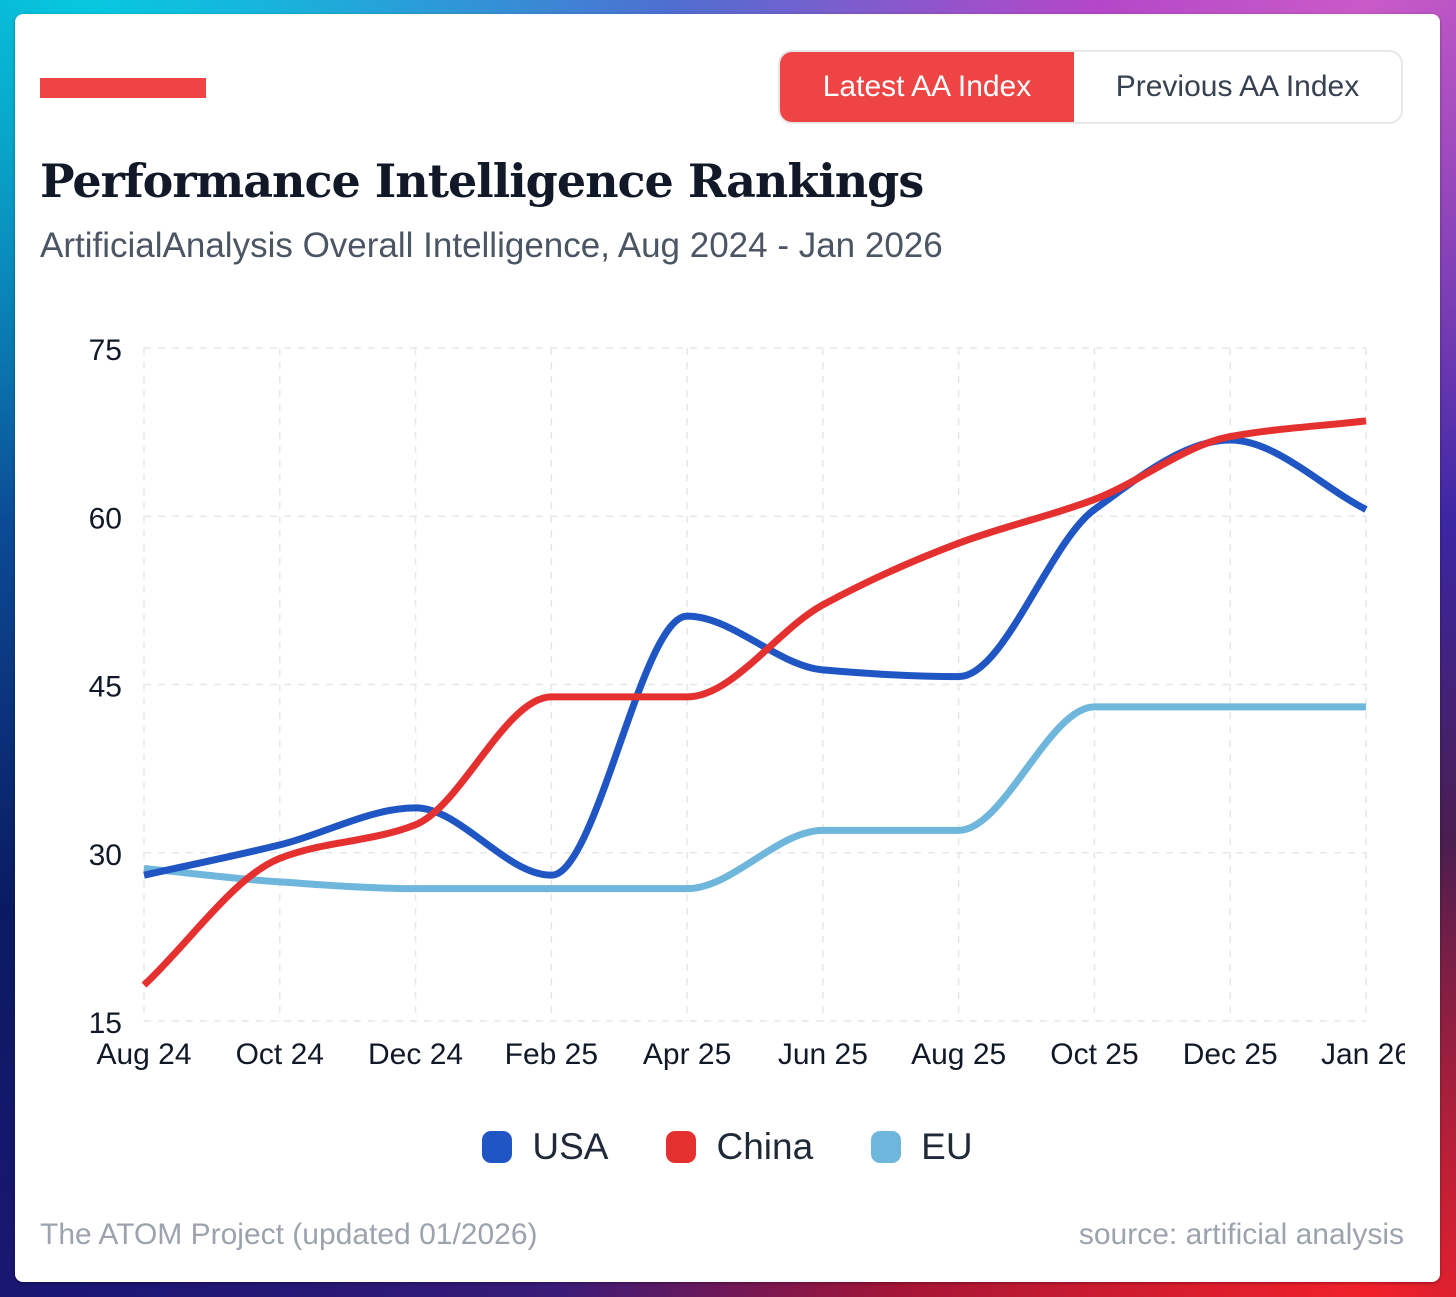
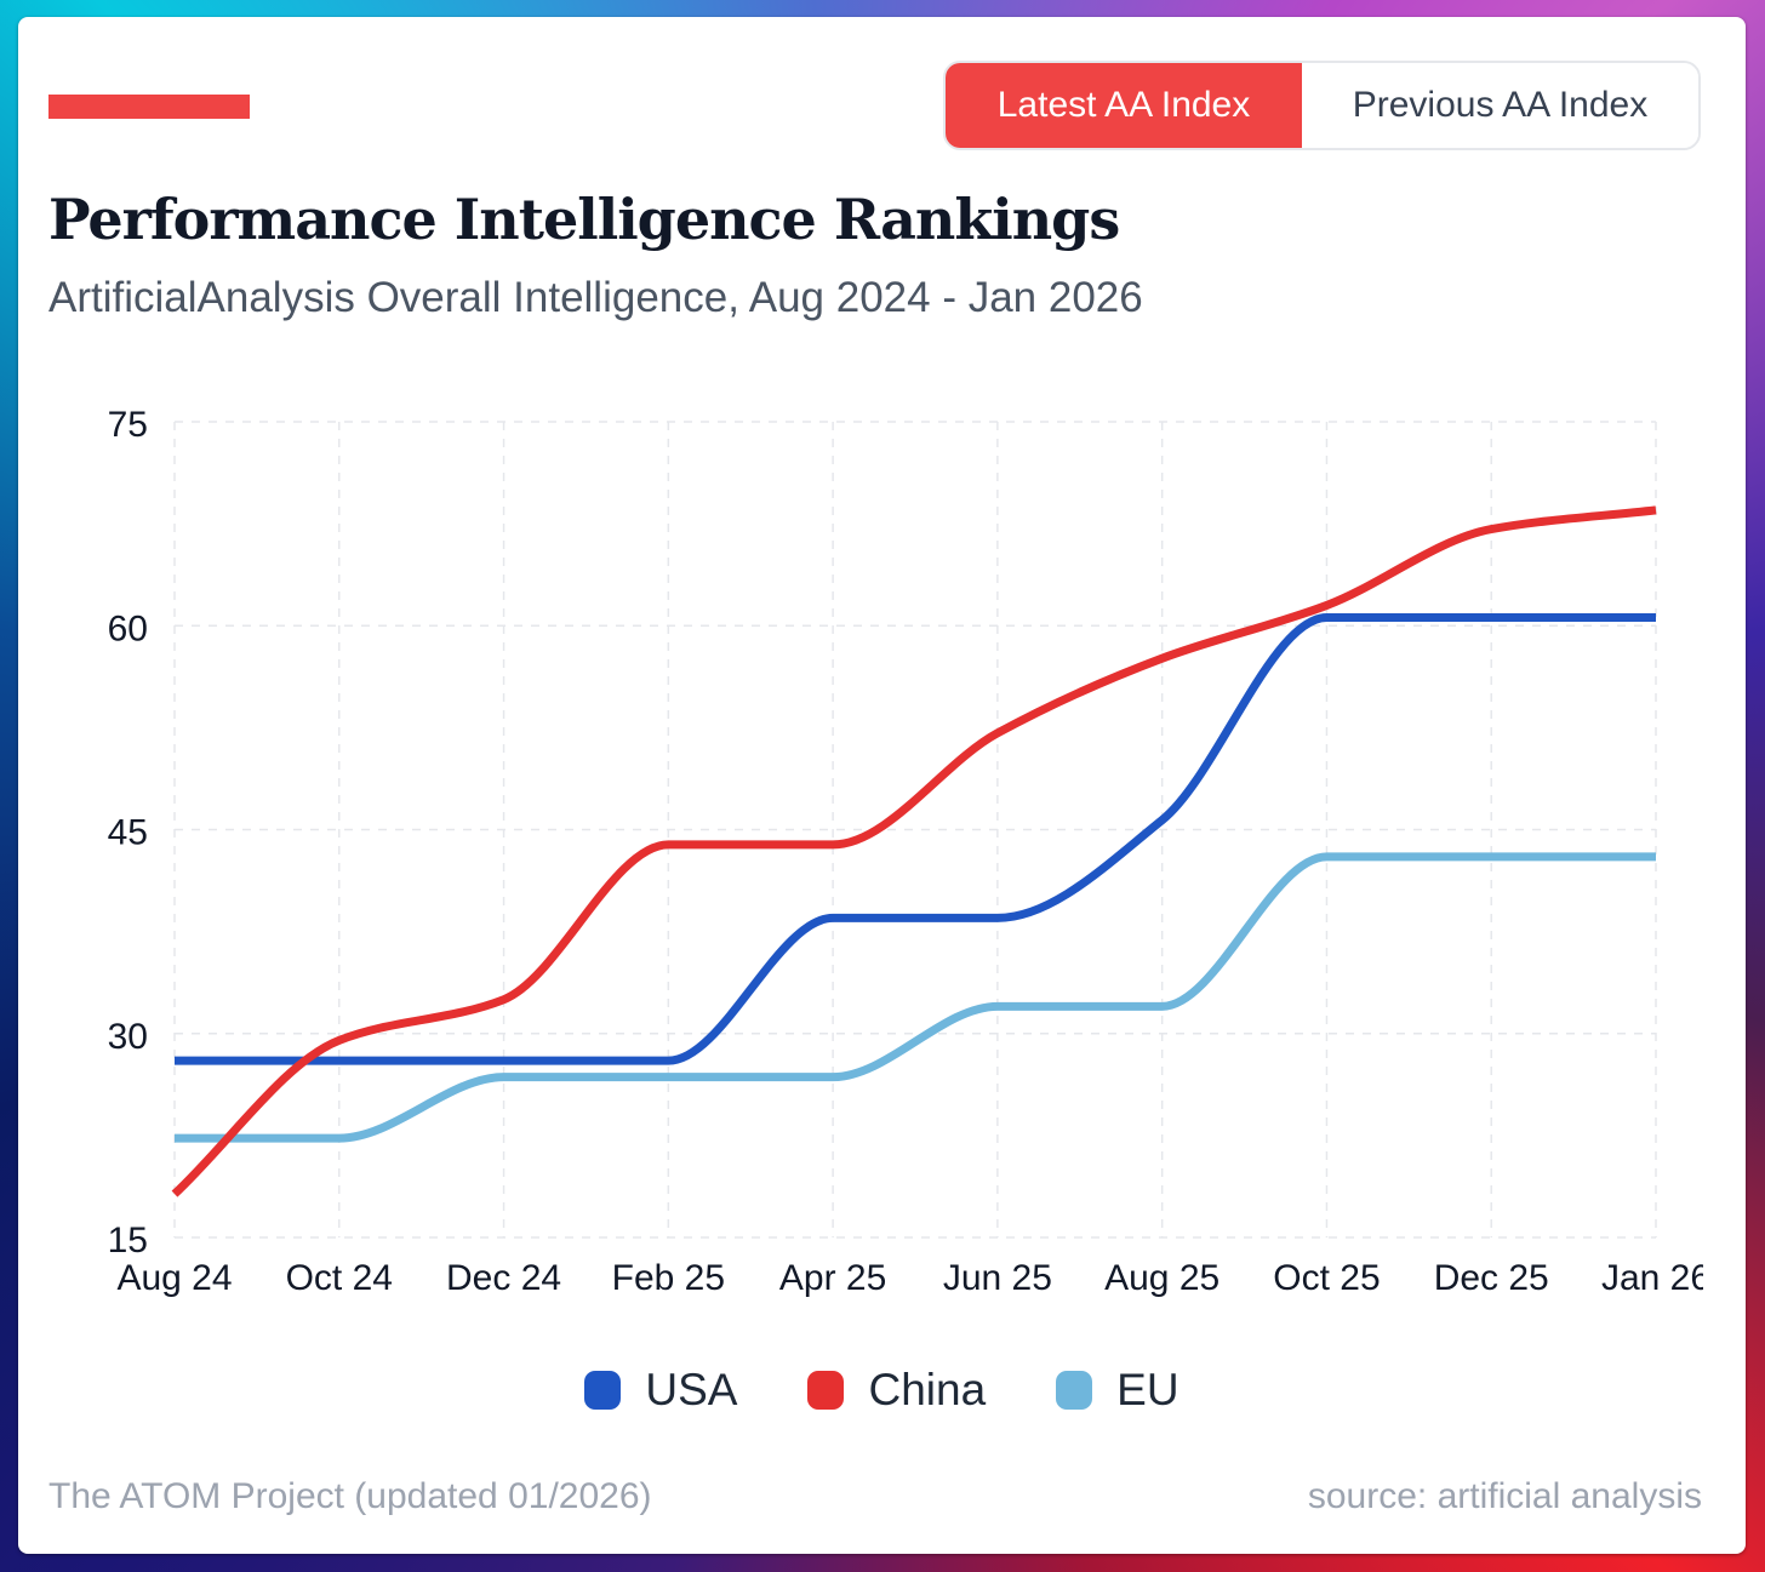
EU/Aug 24: 28.6 -> 22.3
USA/Oct 24: 30.7 -> 28.0
EU/Oct 24: 27.4 -> 22.3
USA/Dec 24: 34.0 -> 28.0
USA/Apr 25: 51.1 -> 38.5
USA/Jun 25: 46.3 -> 38.5
USA/Dec 25: 66.8 -> 60.6
